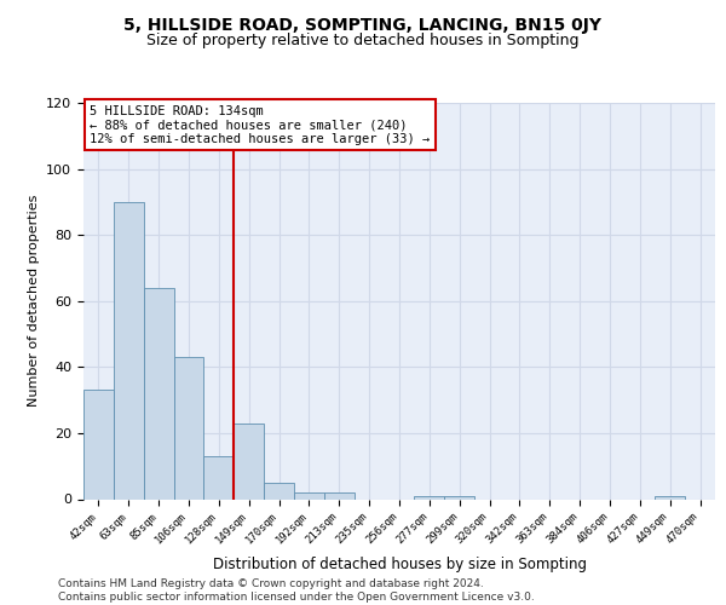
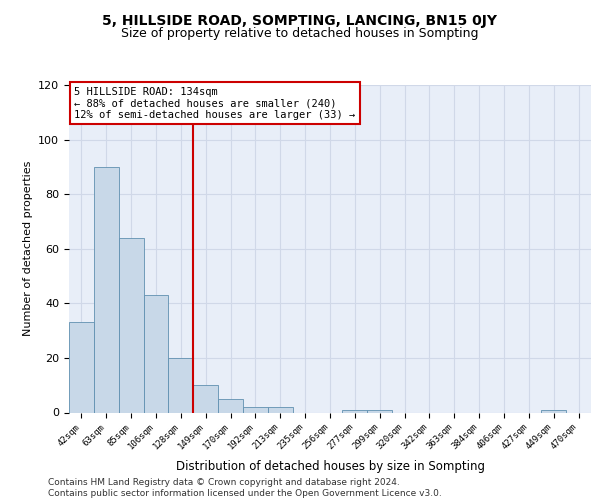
128sqm: 13 -> 20
149sqm: 23 -> 10
